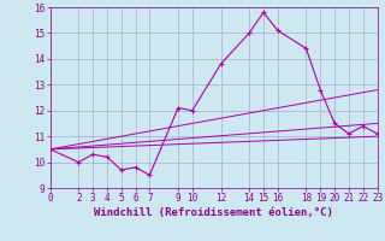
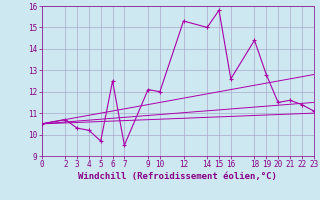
2: 10.0 -> 10.7
6: 9.8 -> 12.5
12: 13.8 -> 15.3
16: 15.1 -> 12.6
21: 11.1 -> 11.6
